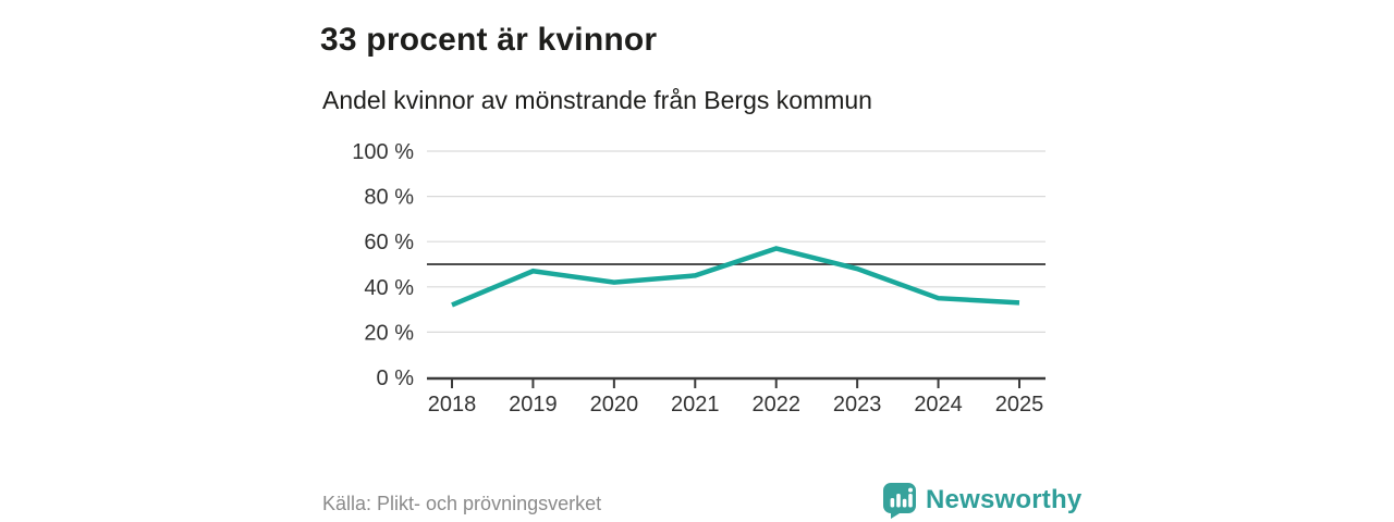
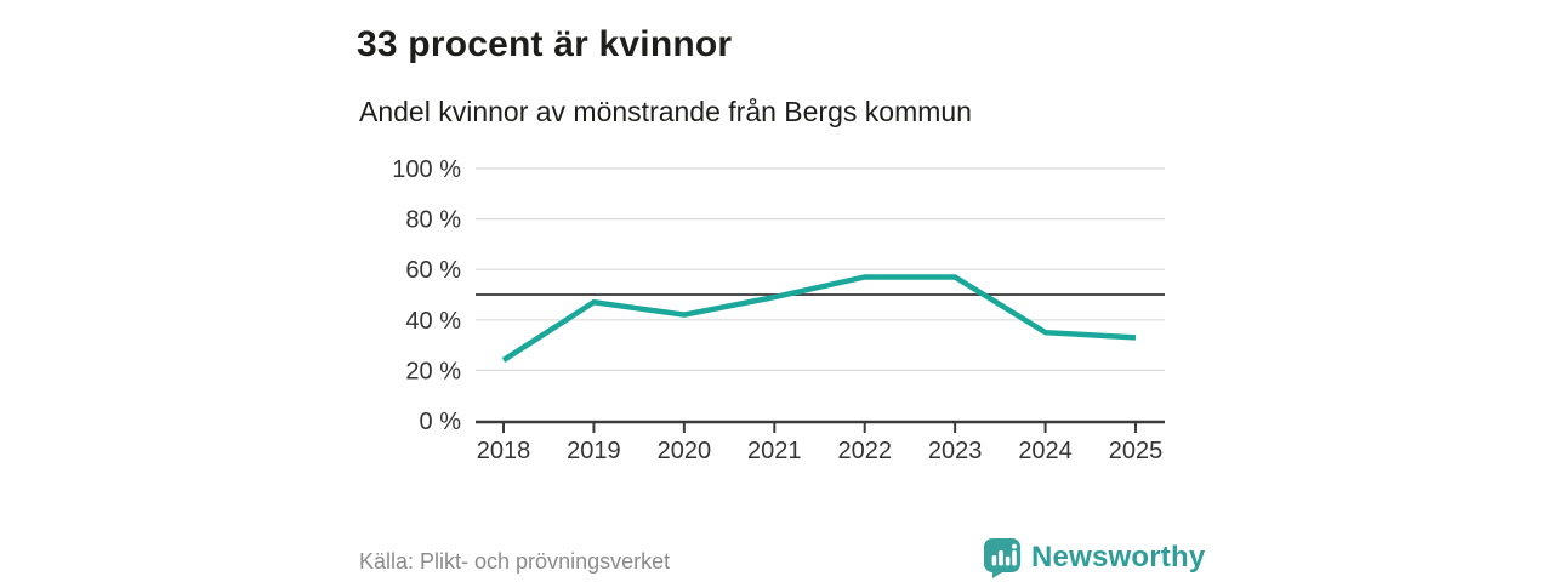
2018: 32% -> 24%
2021: 45% -> 49%
2023: 48% -> 57%
